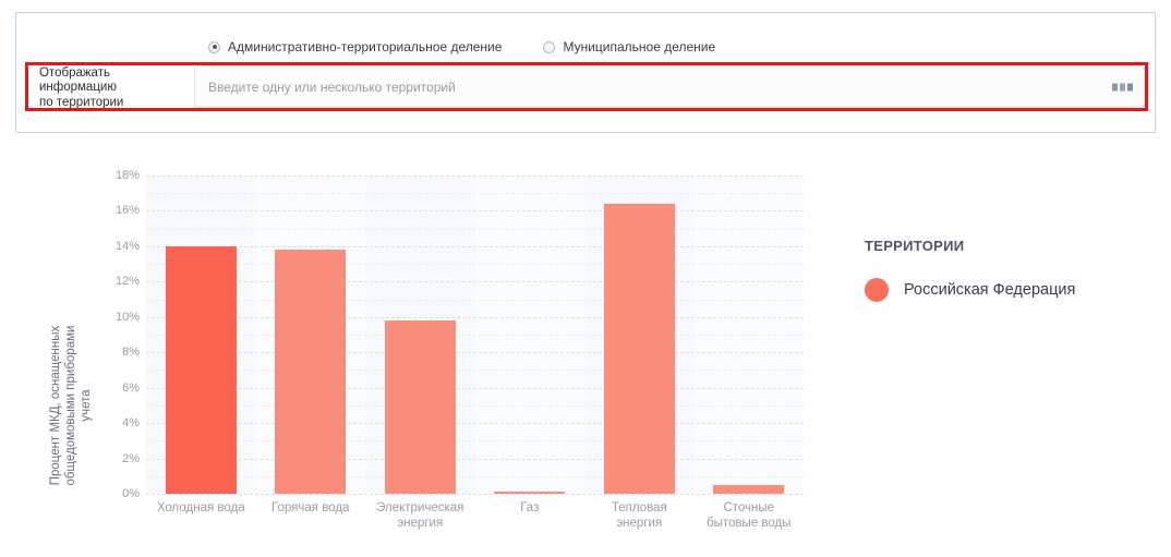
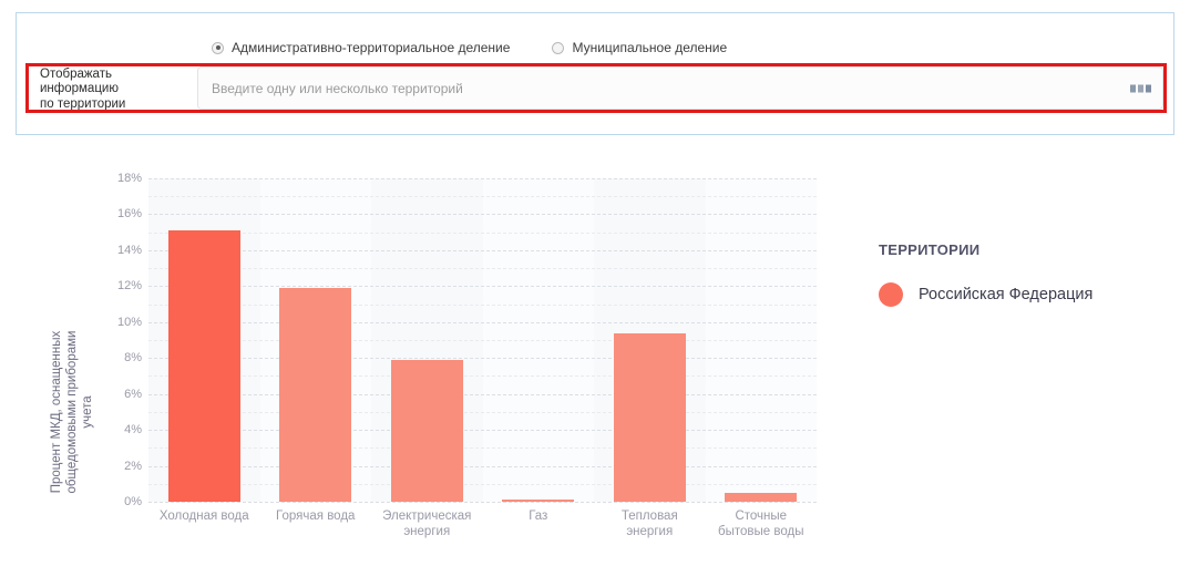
Холодная вода: 14.0% -> 15.1%
Горячая вода: 13.8% -> 11.9%
Электрическая энергия: 9.8% -> 7.9%
Тепловая энергия: 16.4% -> 9.4%
